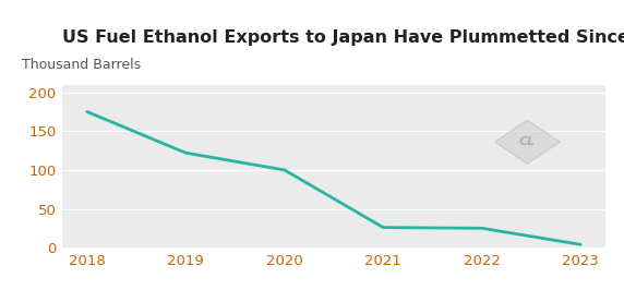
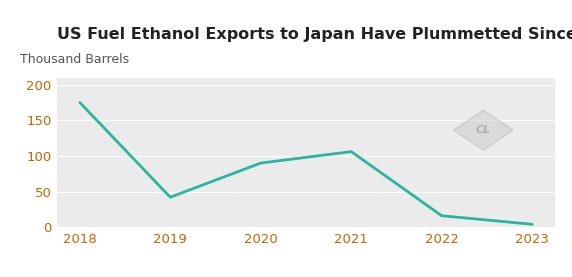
2019: 122 -> 42
2020: 100 -> 90
2021: 26 -> 106
2022: 25 -> 16
